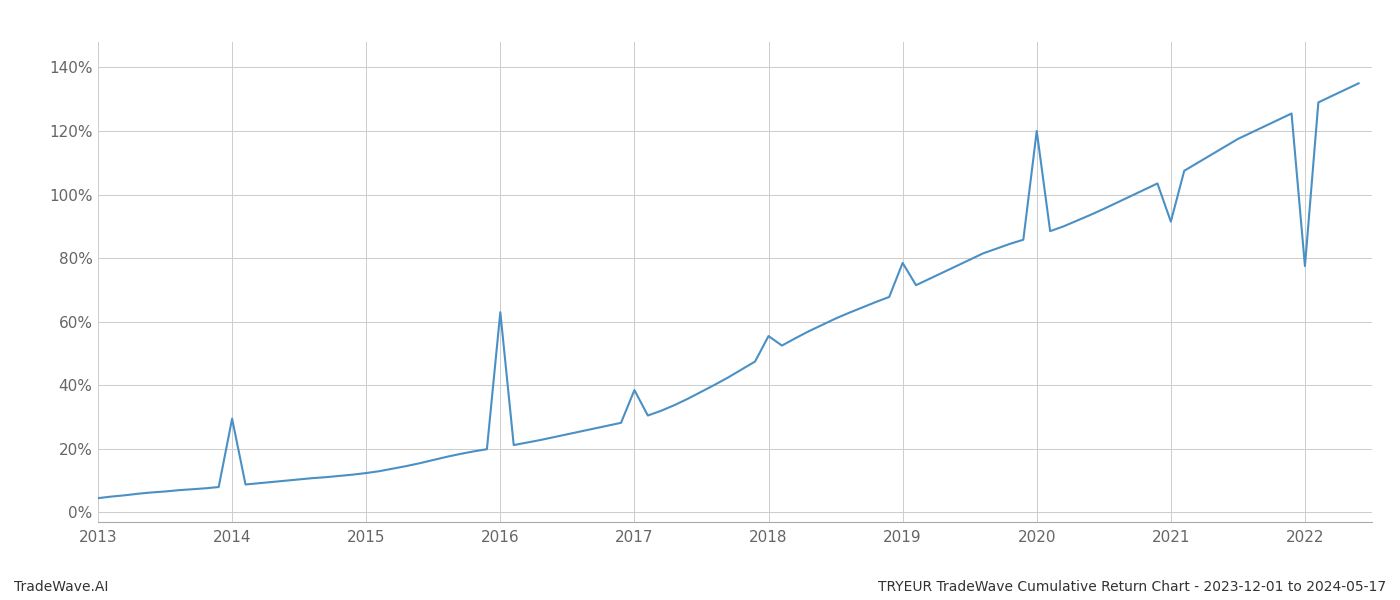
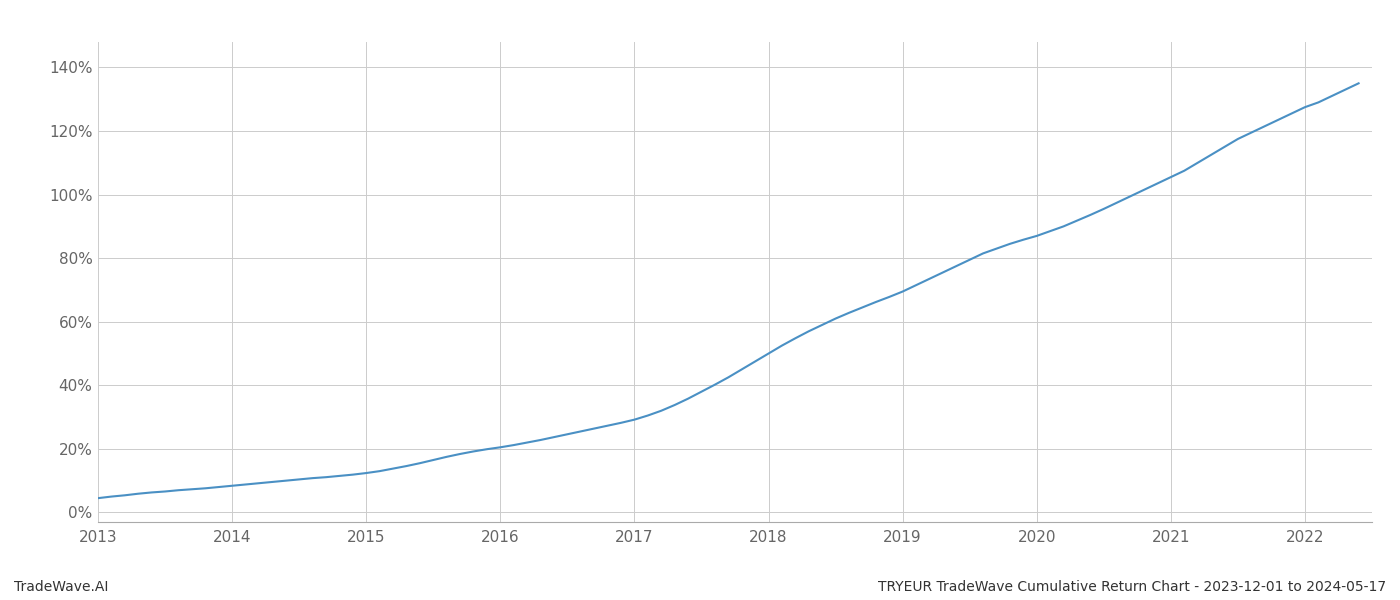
2014: 29.5% -> 8.4%
2016: 63.0% -> 20.5%
2017: 38.5% -> 29.2%
2018: 55.5% -> 50.0%
2019: 78.5% -> 69.5%
2020: 120.0% -> 87.0%
2021: 91.5% -> 105.5%
2022: 77.5% -> 127.5%
